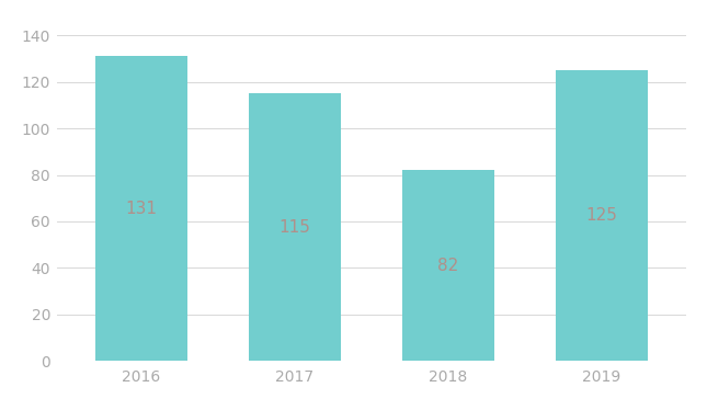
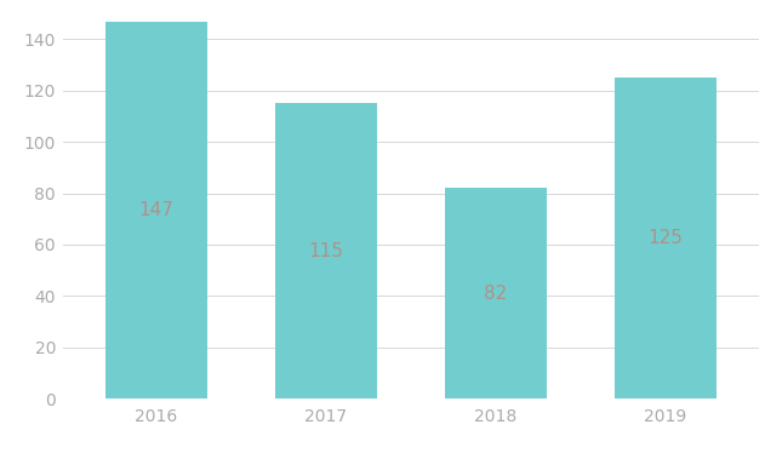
2016: 131 -> 147
